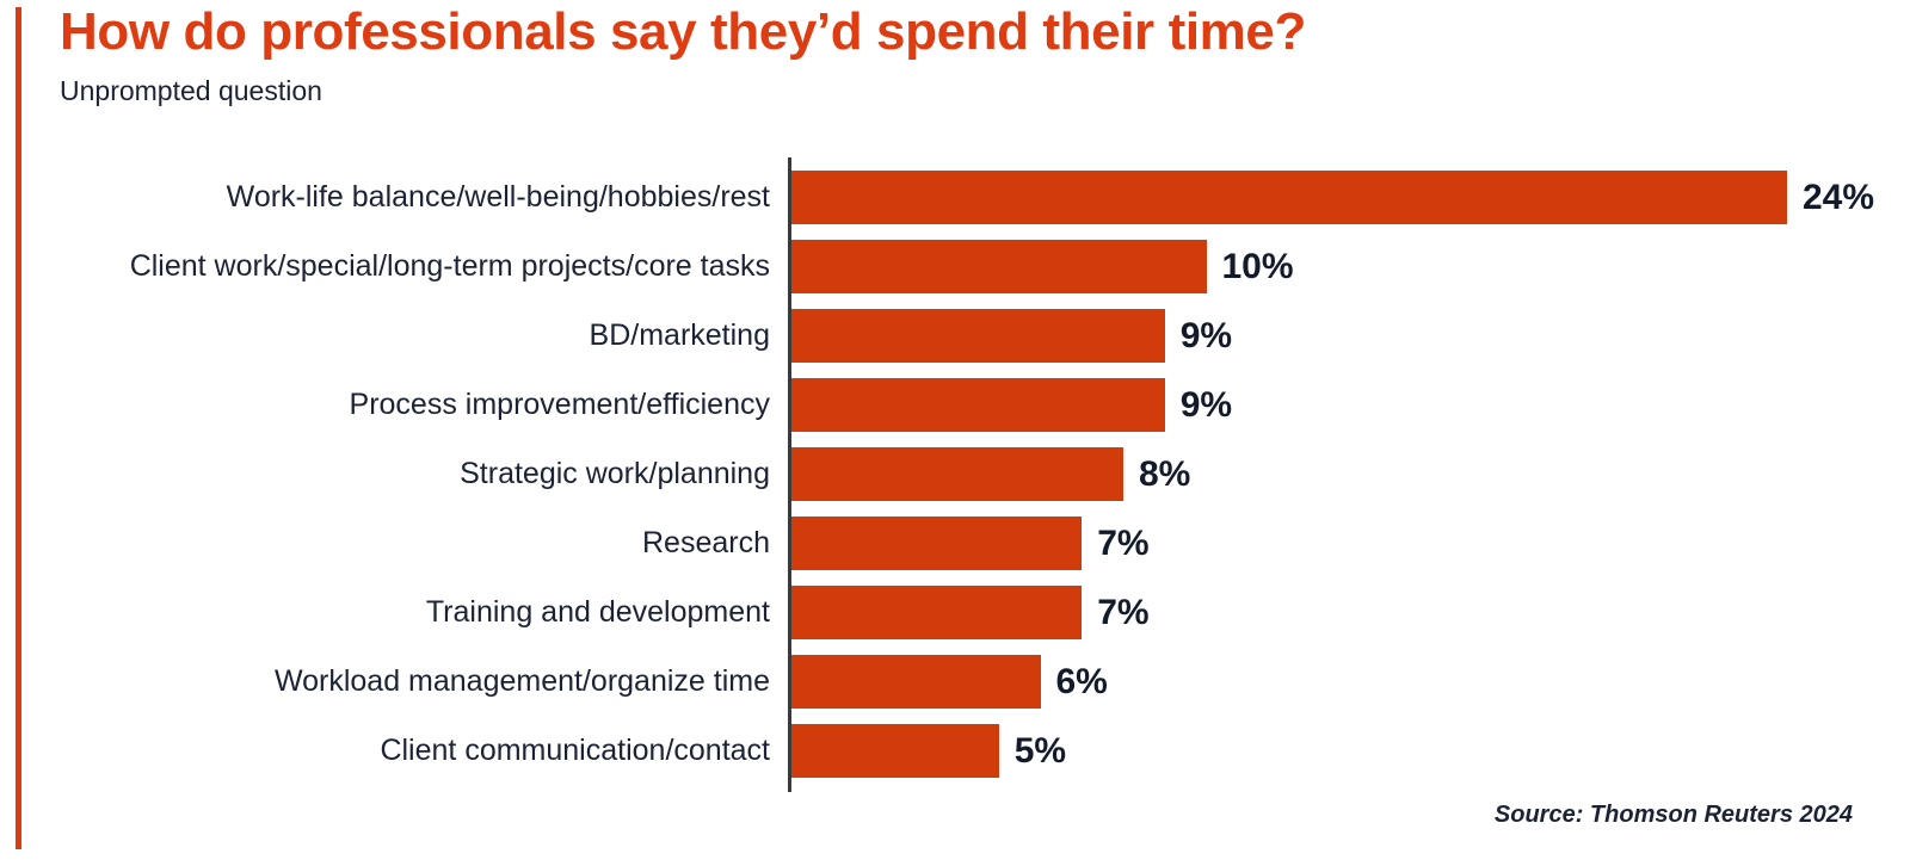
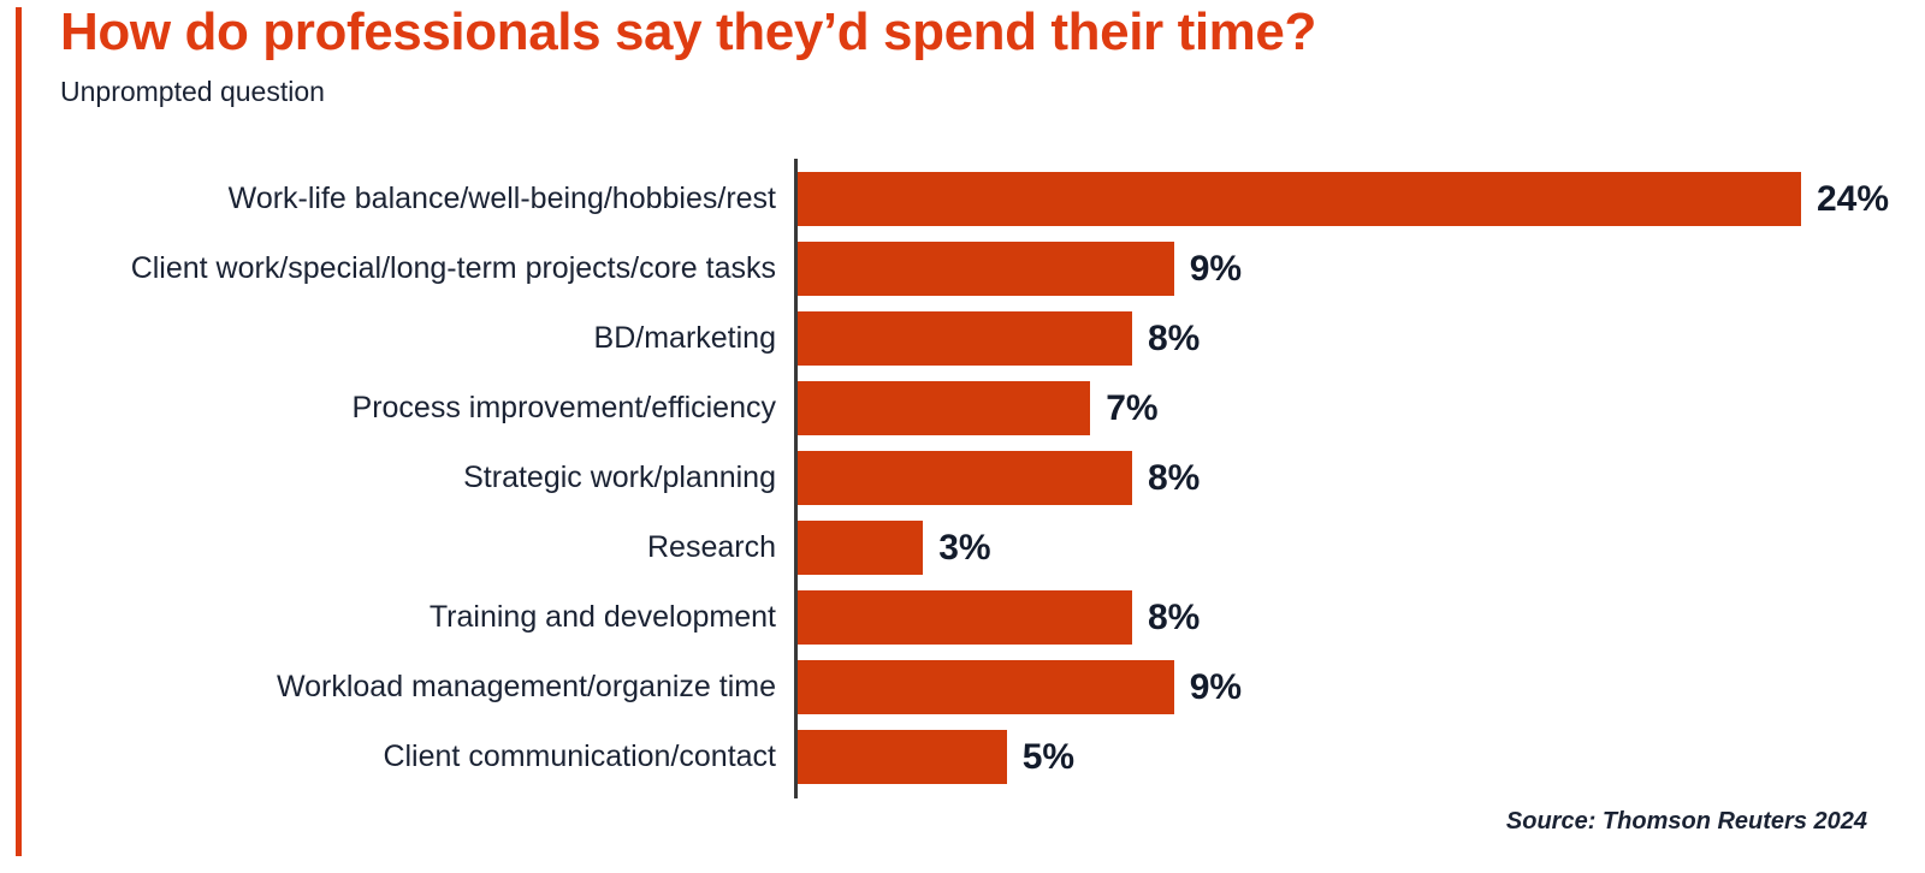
Client work/special/long-term projects/core tasks: 10% -> 9%
BD/marketing: 9% -> 8%
Process improvement/efficiency: 9% -> 7%
Research: 7% -> 3%
Training and development: 7% -> 8%
Workload management/organize time: 6% -> 9%
